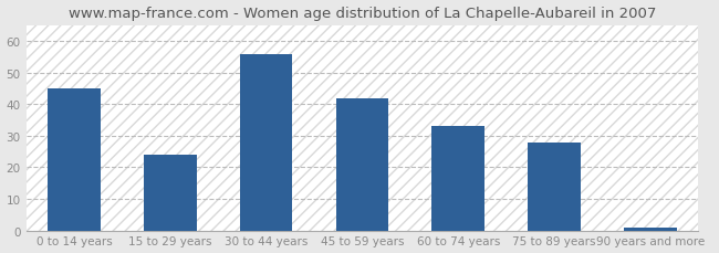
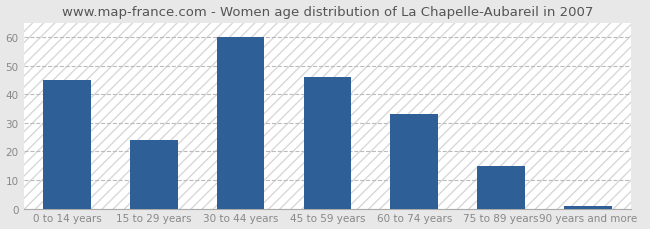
30 to 44 years: 56 -> 60
45 to 59 years: 42 -> 46
75 to 89 years: 28 -> 15
